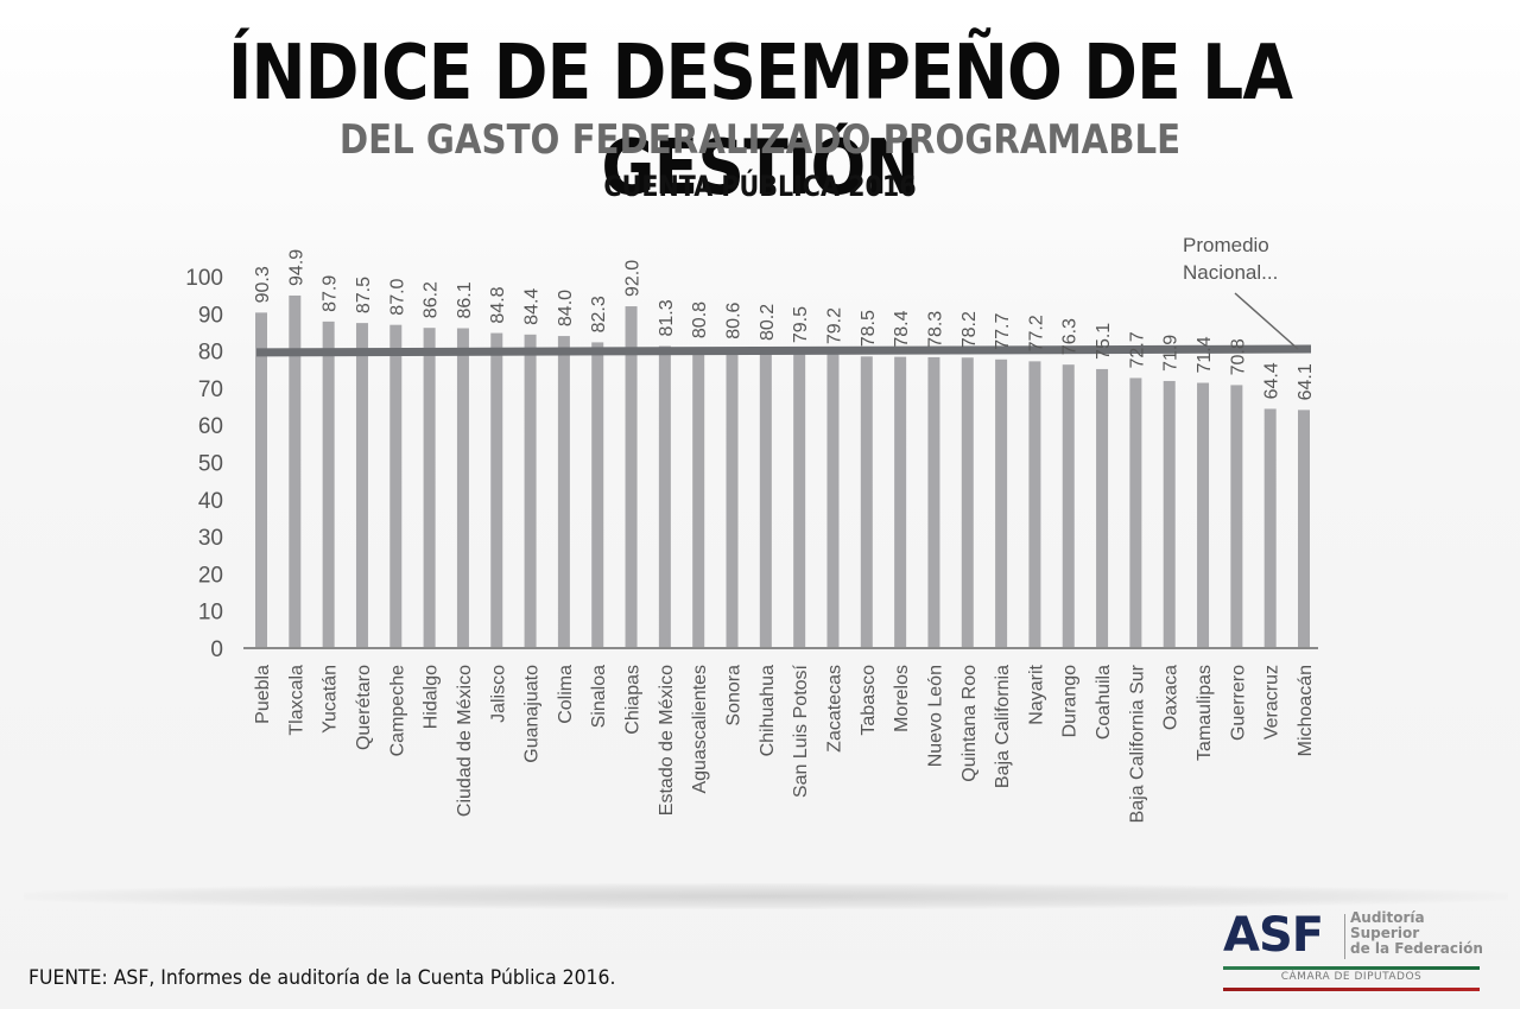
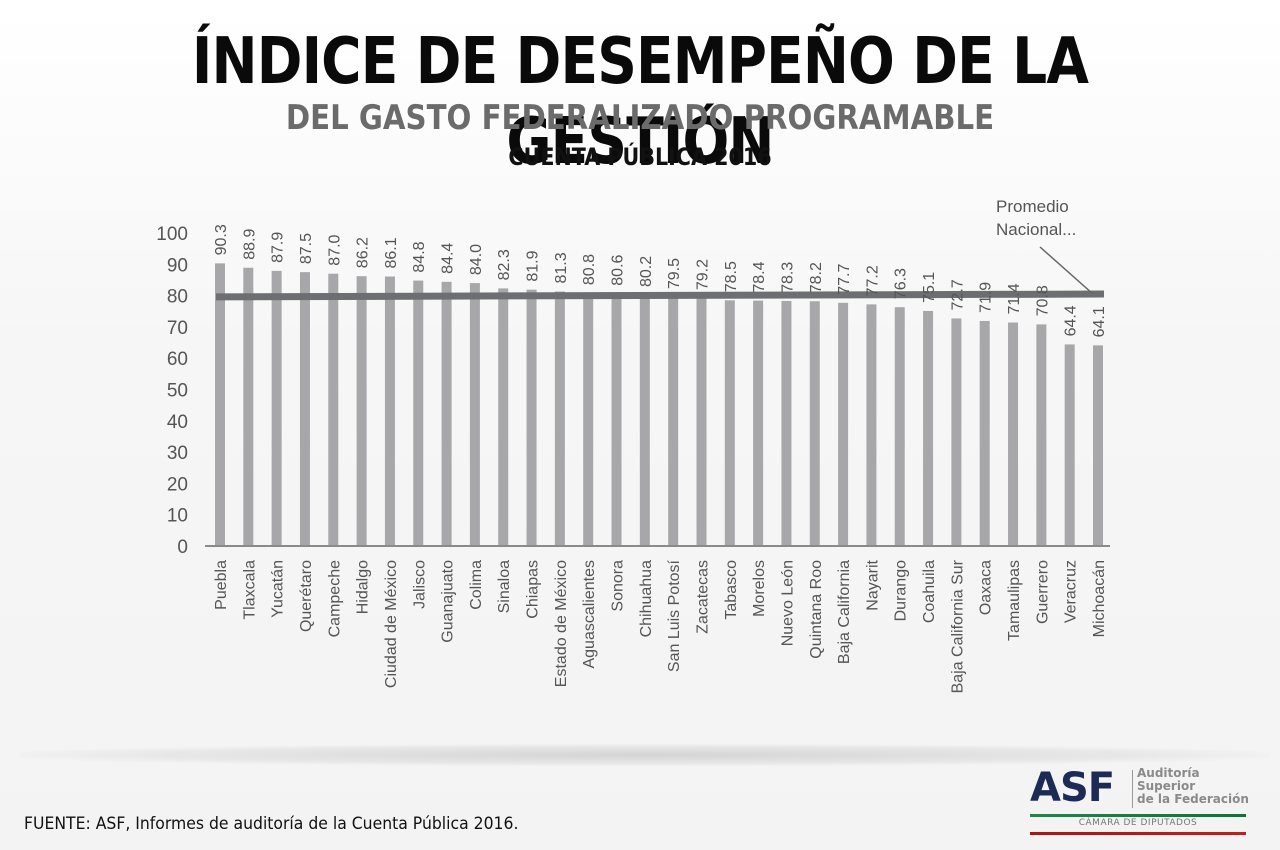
Tlaxcala: 94.9 -> 88.9
Chiapas: 92.0 -> 81.9
